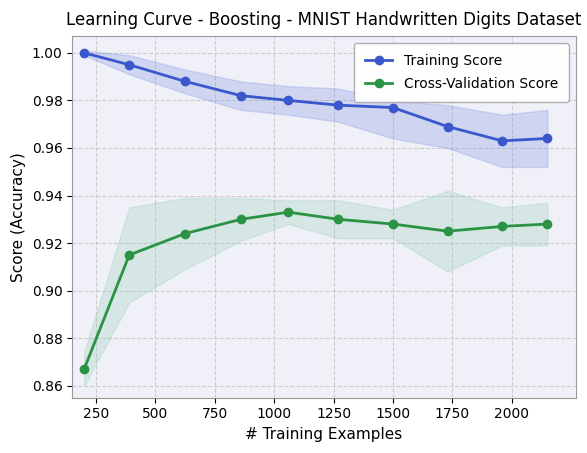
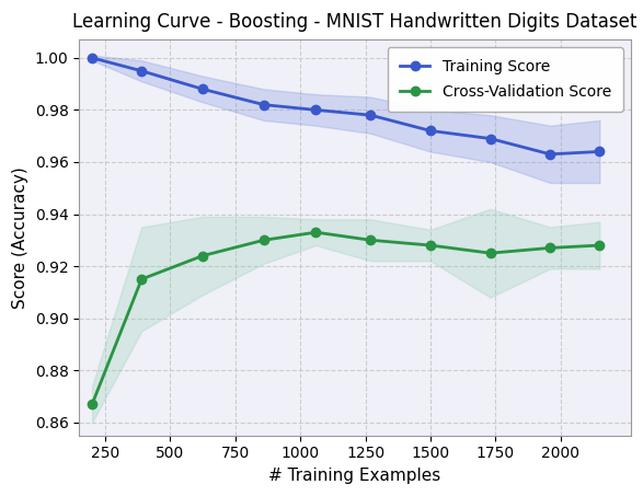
Training Score/1500: 0.977 -> 0.972
